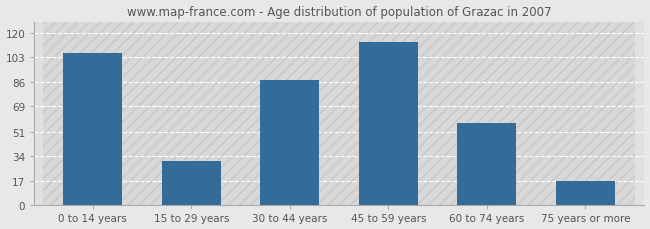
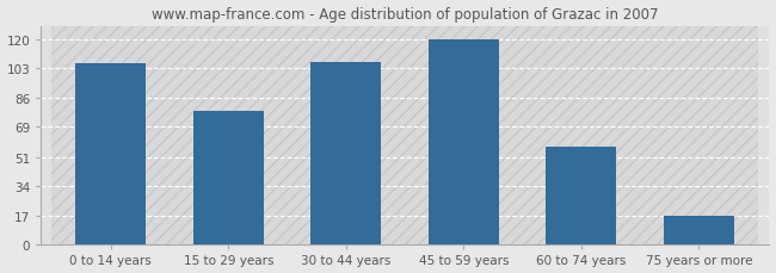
15 to 29 years: 31 -> 78
30 to 44 years: 87 -> 107
45 to 59 years: 114 -> 120
